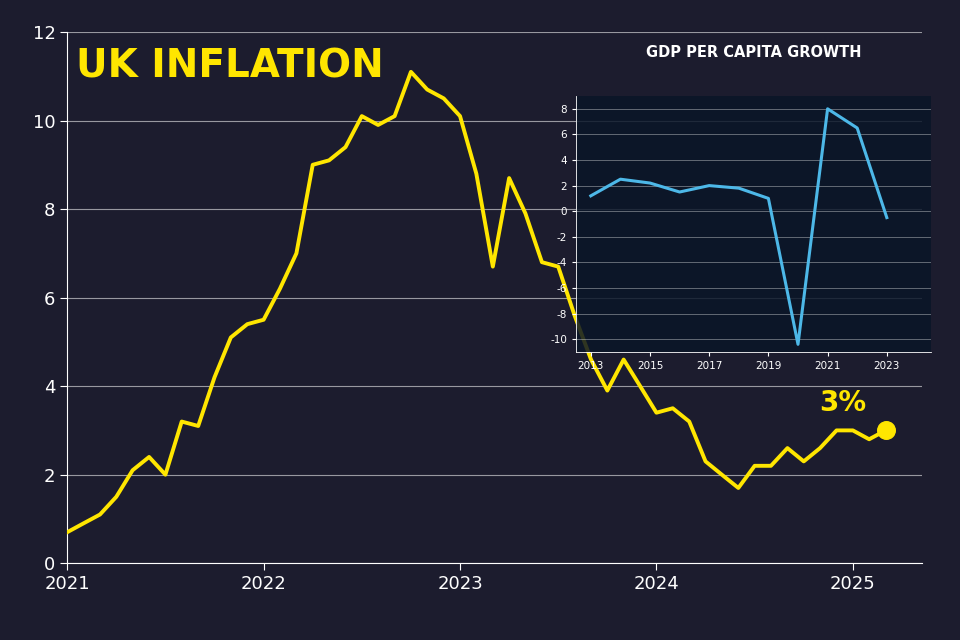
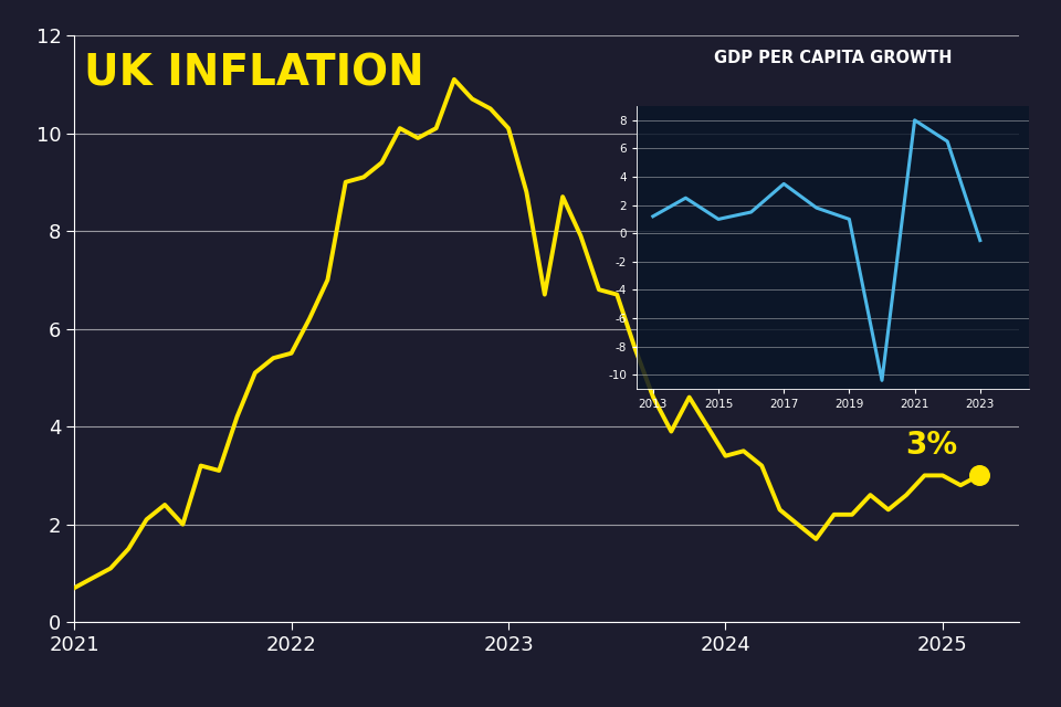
2015: 2.2 -> 1.0
2017: 2.0 -> 3.5
